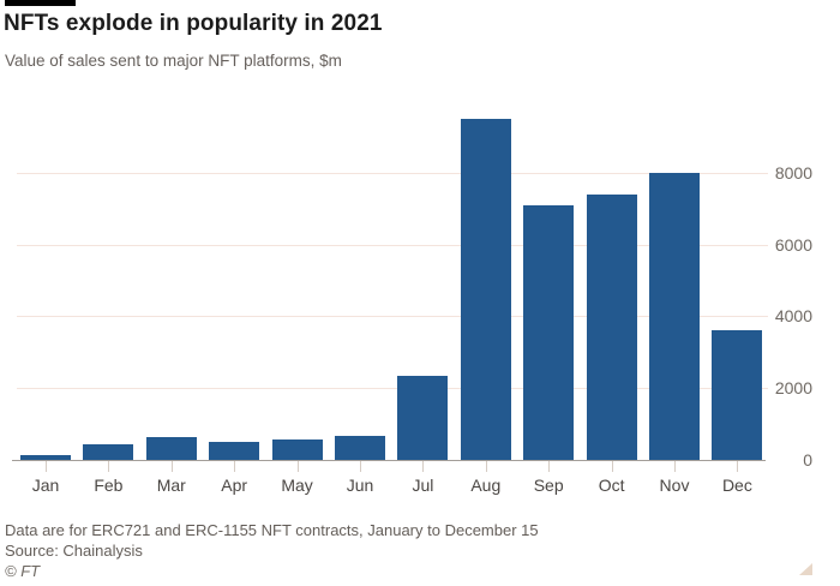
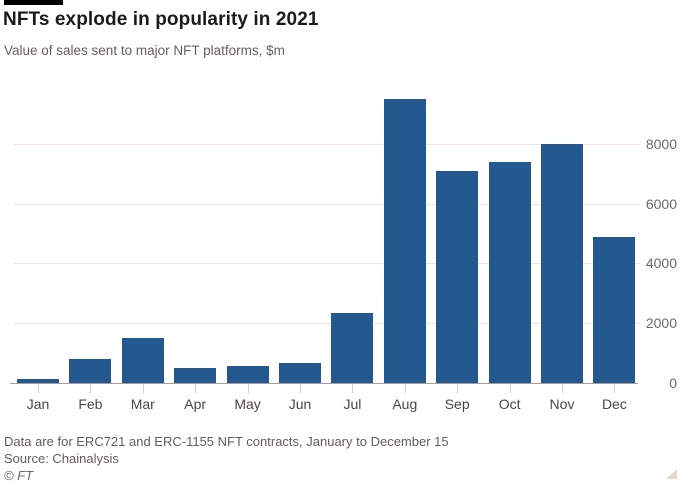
Feb: 400 -> 800
Mar: 600 -> 1500
Dec: 3600 -> 4900
